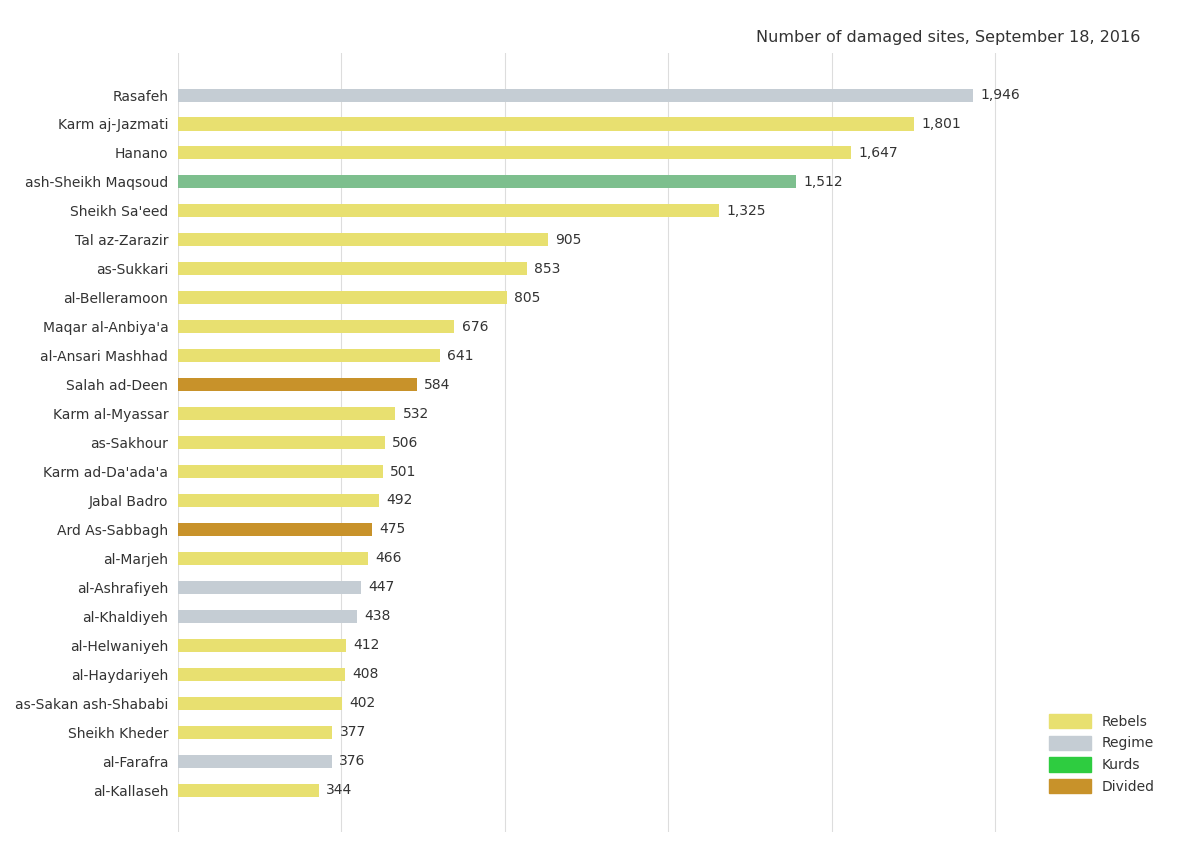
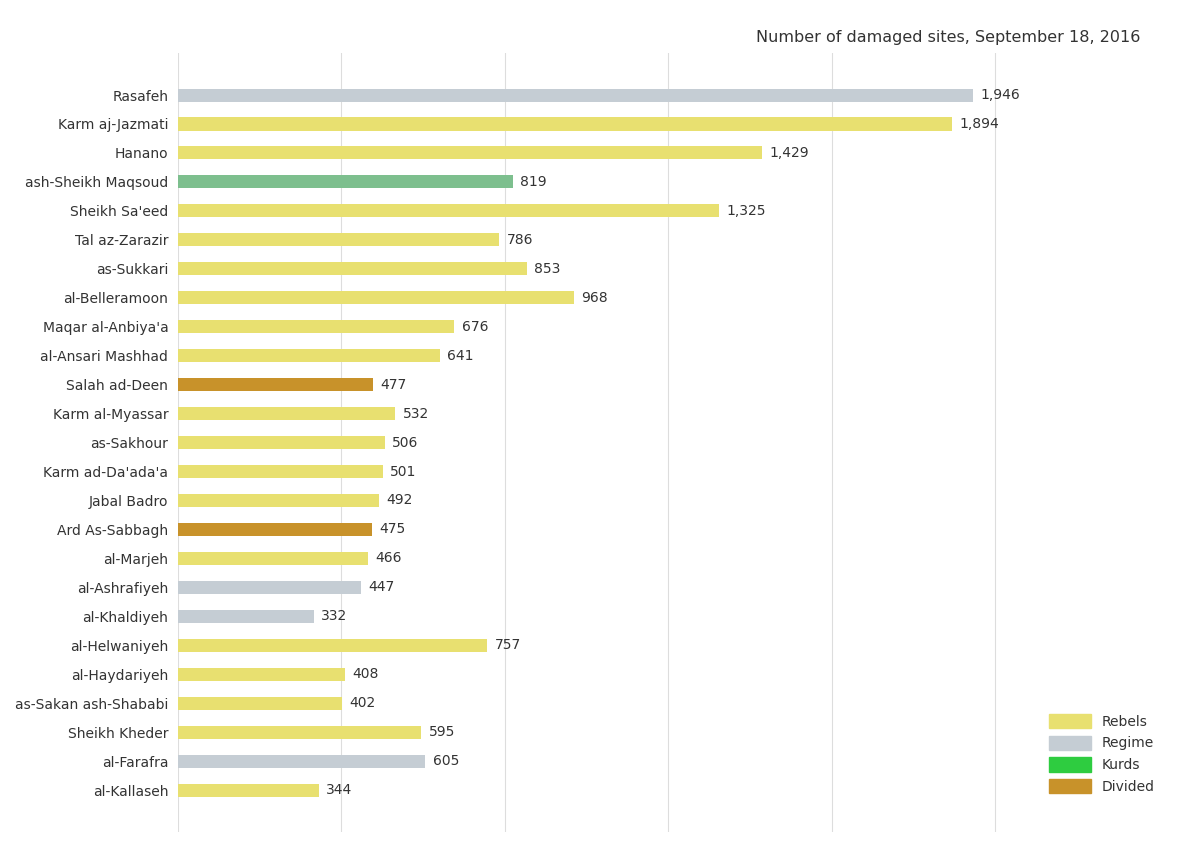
Karm aj-Jazmati: 1,801 -> 1,894
Hanano: 1,647 -> 1,429
ash-Sheikh Maqsoud: 1,512 -> 819
Tal az-Zarazir: 905 -> 786
al-Belleramoon: 805 -> 968
Salah ad-Deen: 584 -> 477
al-Khaldiyeh: 438 -> 332
al-Helwaniyeh: 412 -> 757
Sheikh Kheder: 377 -> 595
al-Farafra: 376 -> 605
